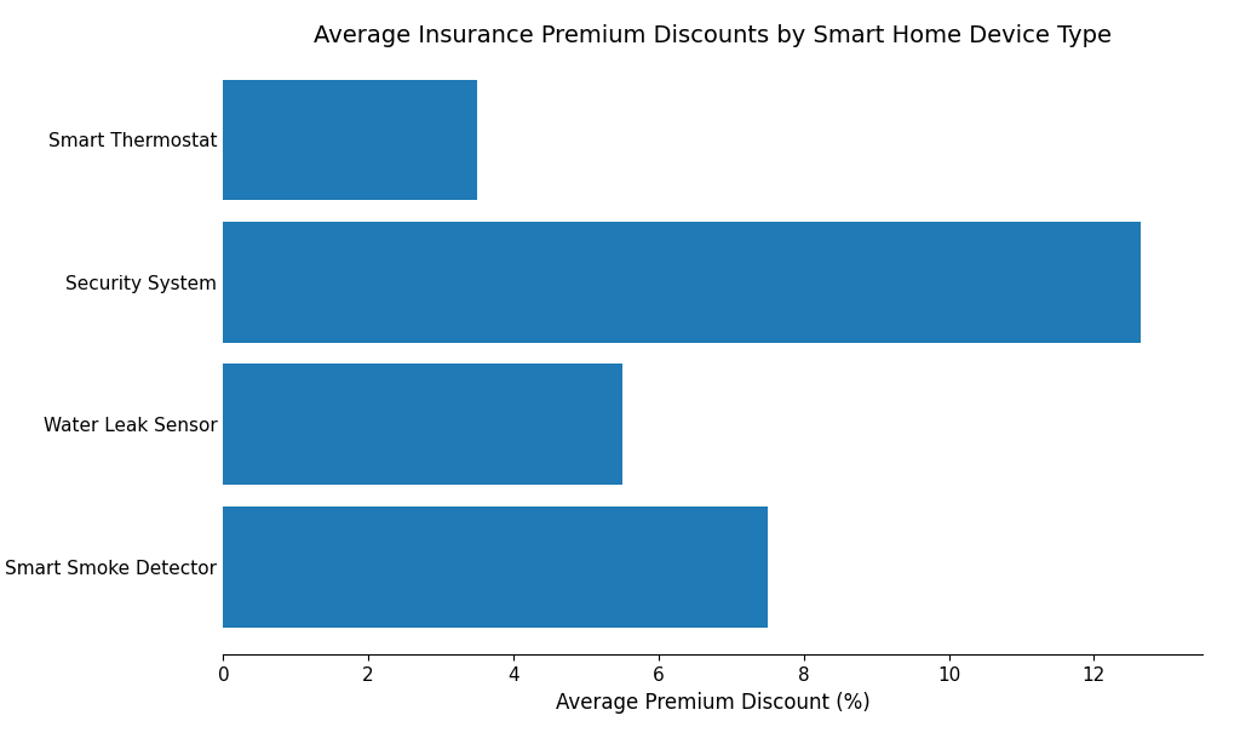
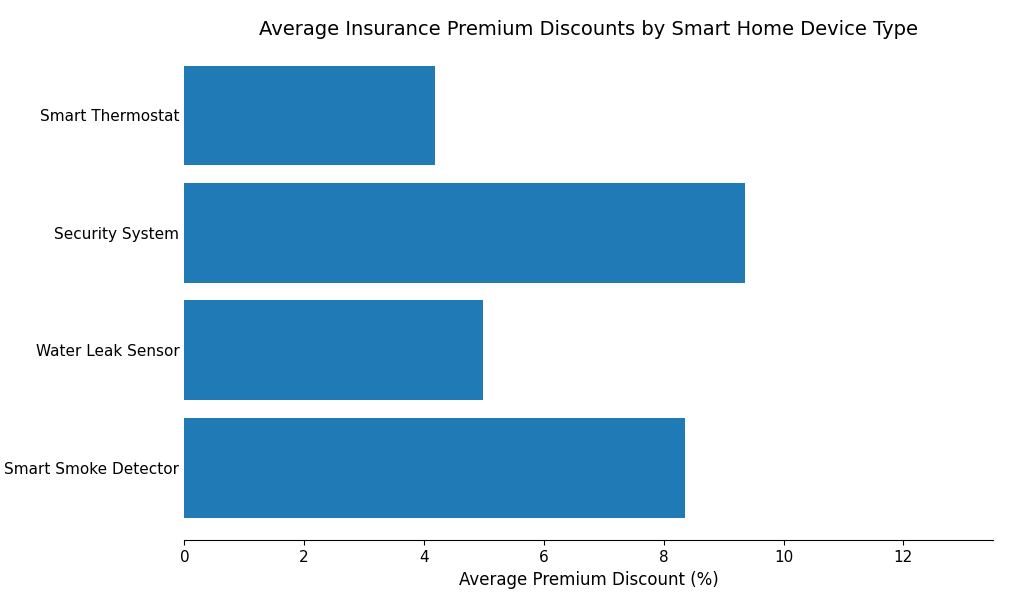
Smart Thermostat: 3.50 -> 4.18
Security System: 12.65 -> 9.36
Water Leak Sensor: 5.50 -> 4.98
Smart Smoke Detector: 7.50 -> 8.36
